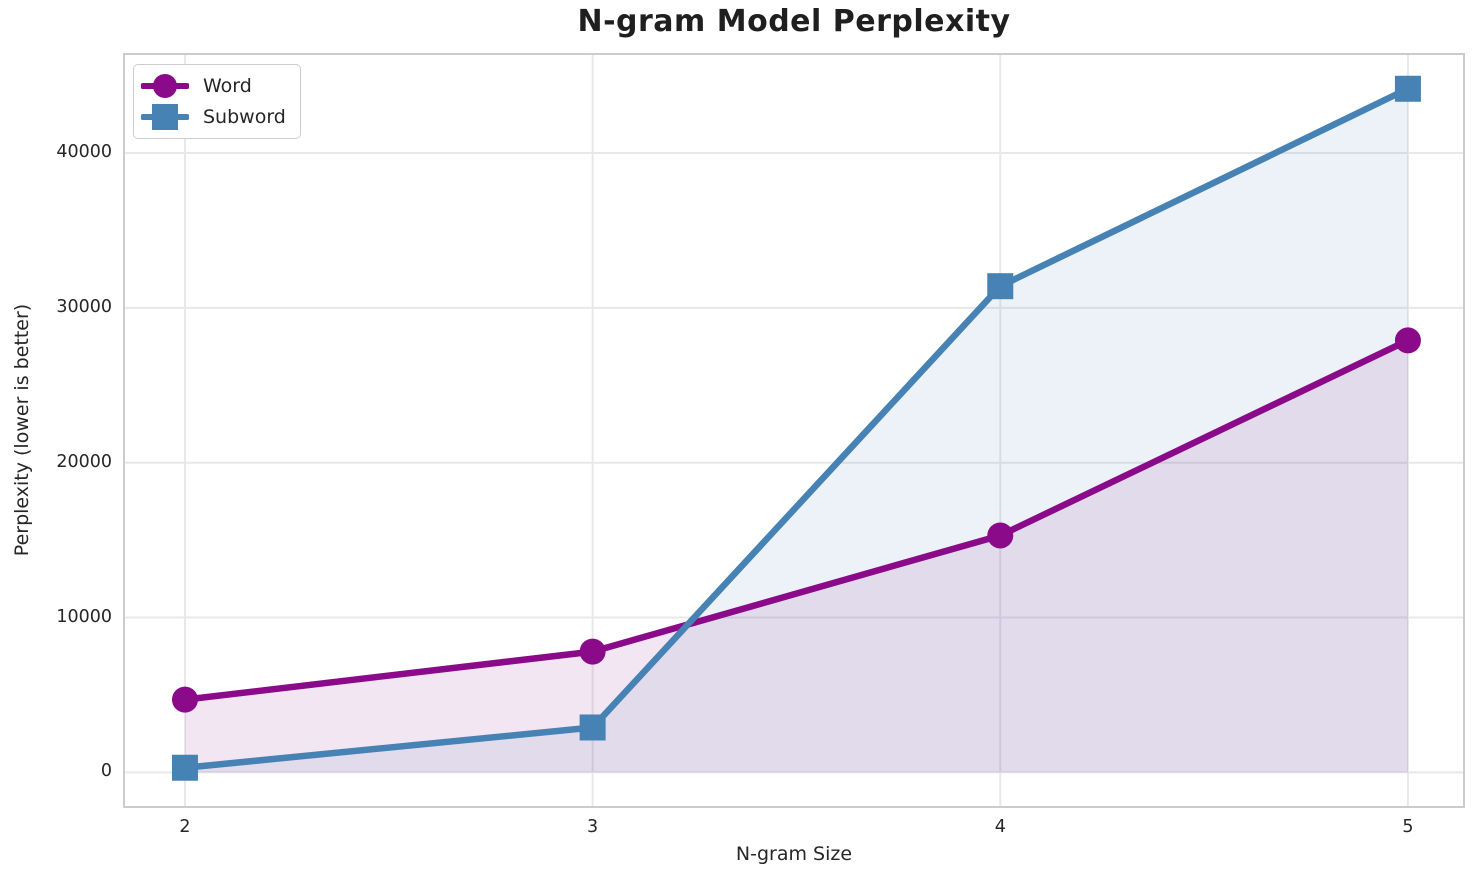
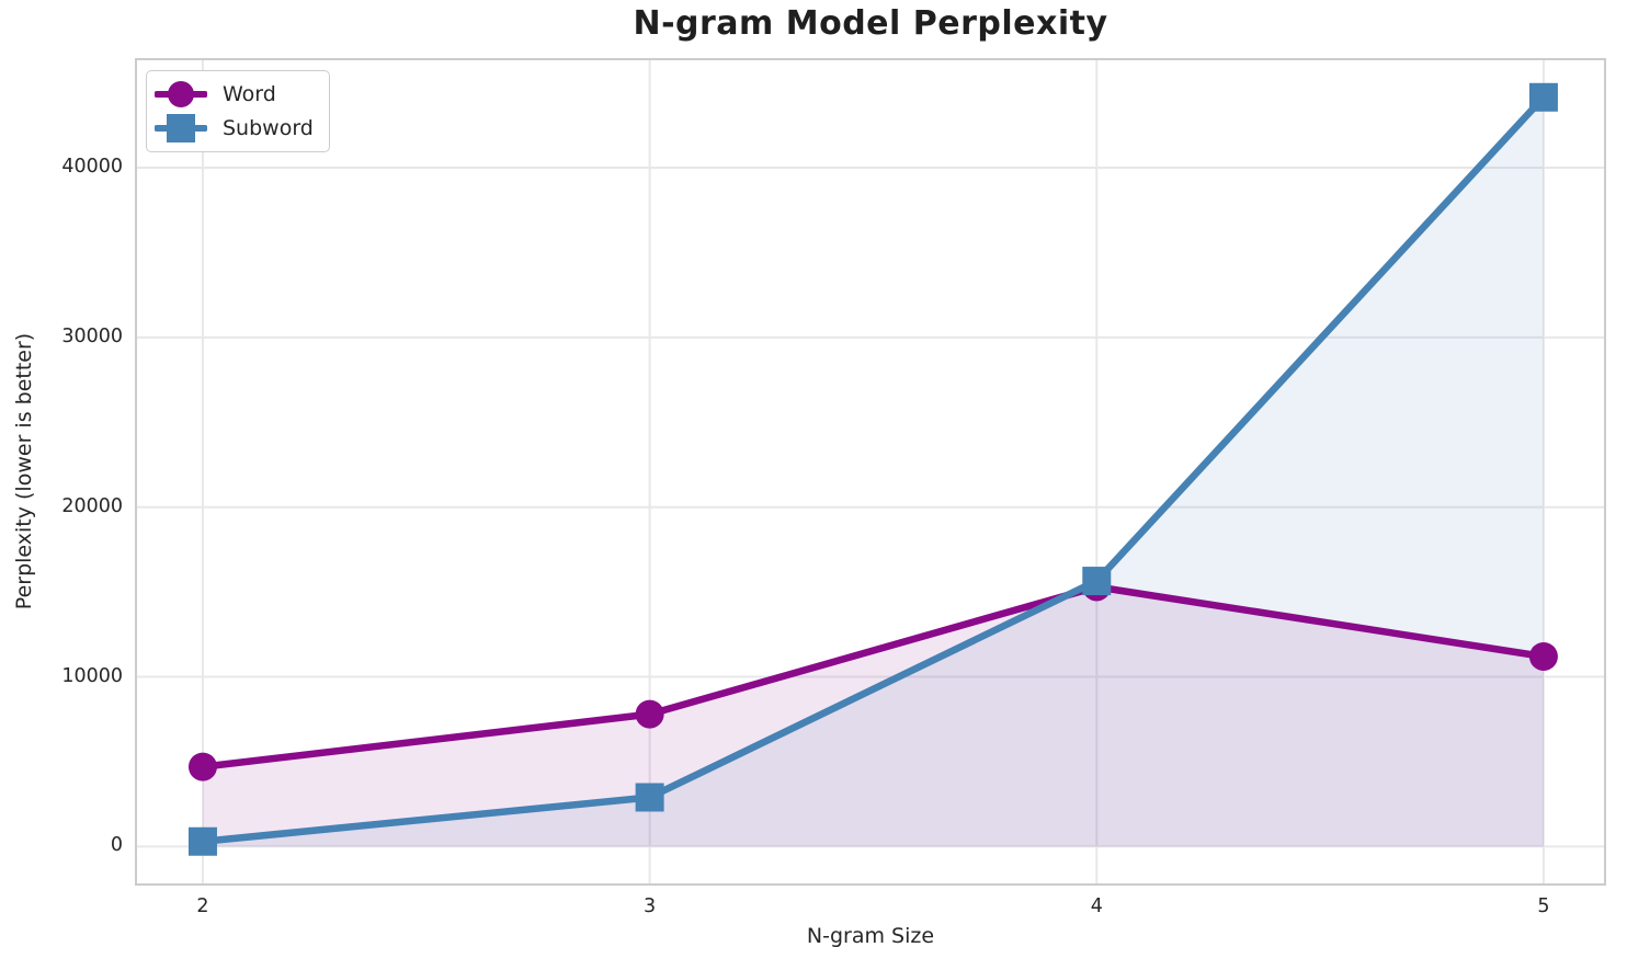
Subword/4: 31400 -> 15600
Word/5: 27900 -> 11200
